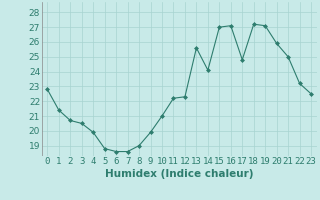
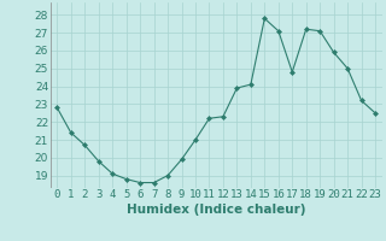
3: 20.5 -> 19.8
4: 19.9 -> 19.1
13: 25.6 -> 23.9
15: 27.0 -> 27.8
